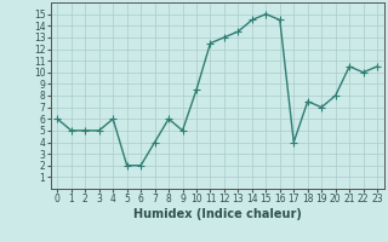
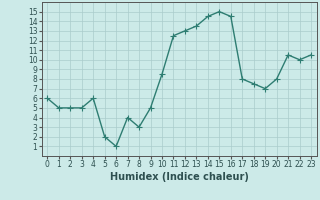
6: 2.0 -> 1.0
8: 6.0 -> 3.0
17: 4.0 -> 8.0
